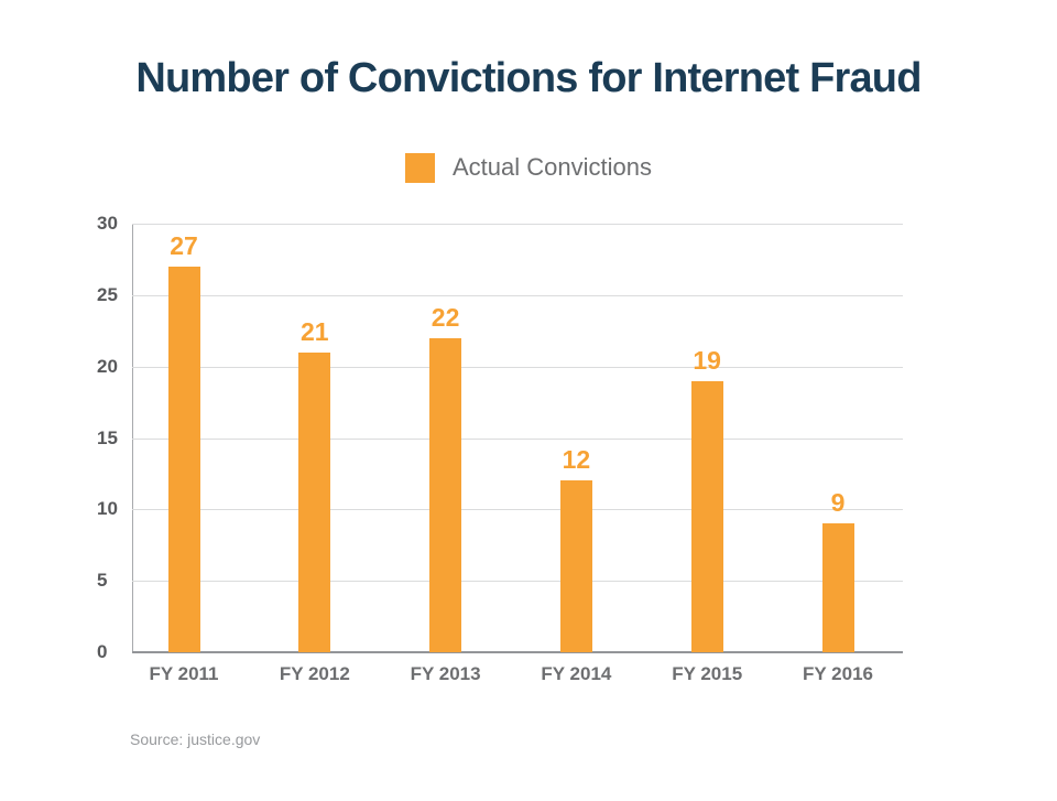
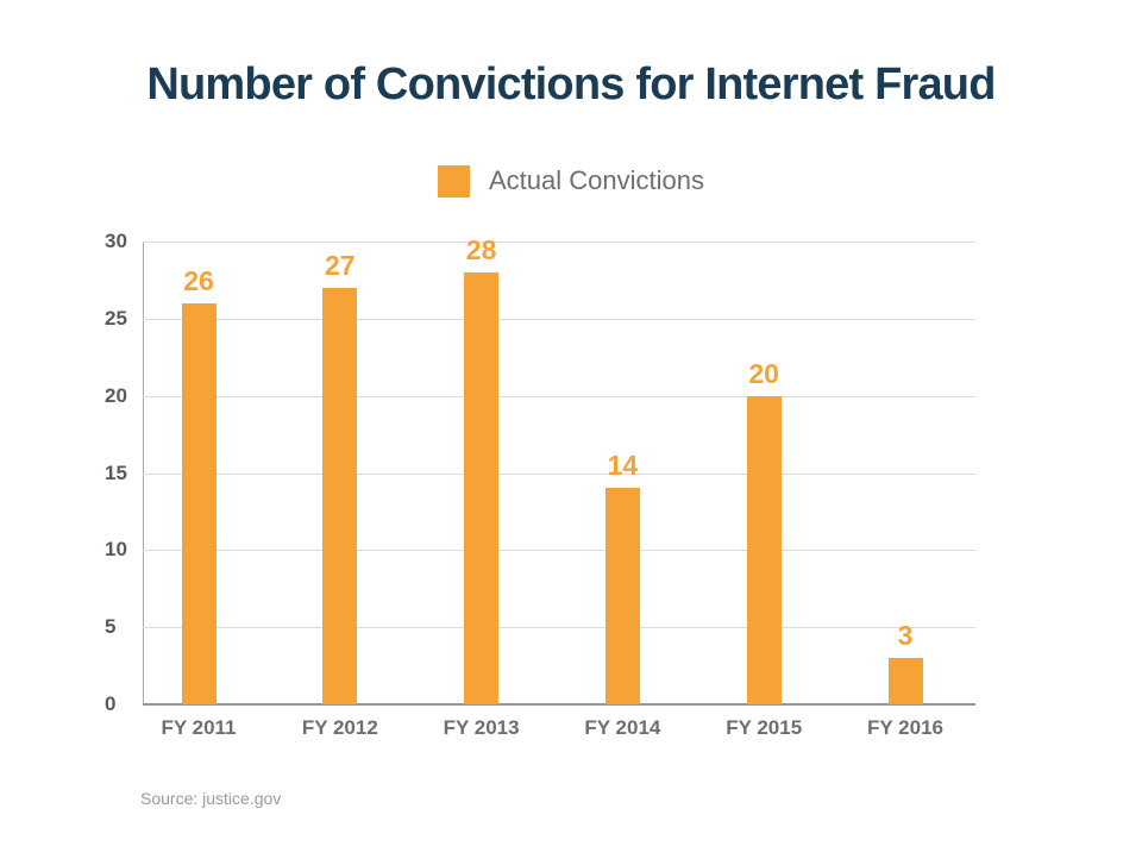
FY 2011: 27 -> 26
FY 2012: 21 -> 27
FY 2013: 22 -> 28
FY 2014: 12 -> 14
FY 2015: 19 -> 20
FY 2016: 9 -> 3
